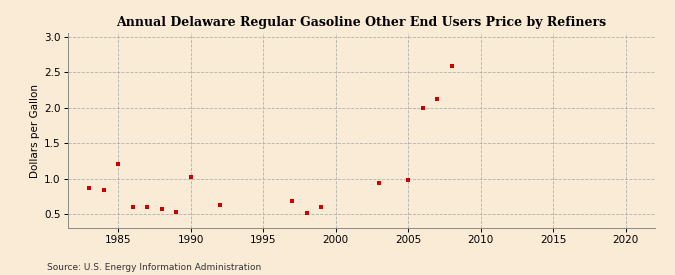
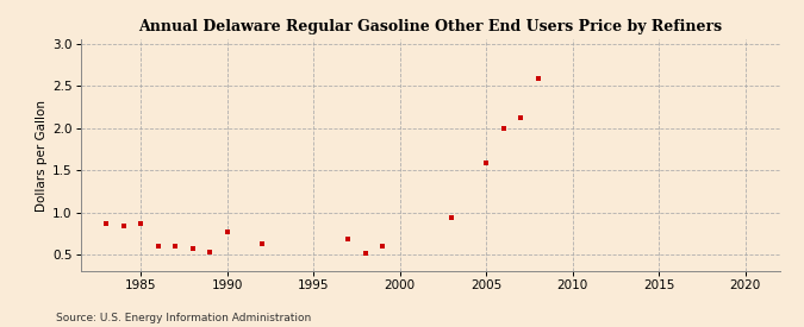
1985: 1.20 -> 0.86
1990: 1.02 -> 0.77
2005: 0.98 -> 1.59
